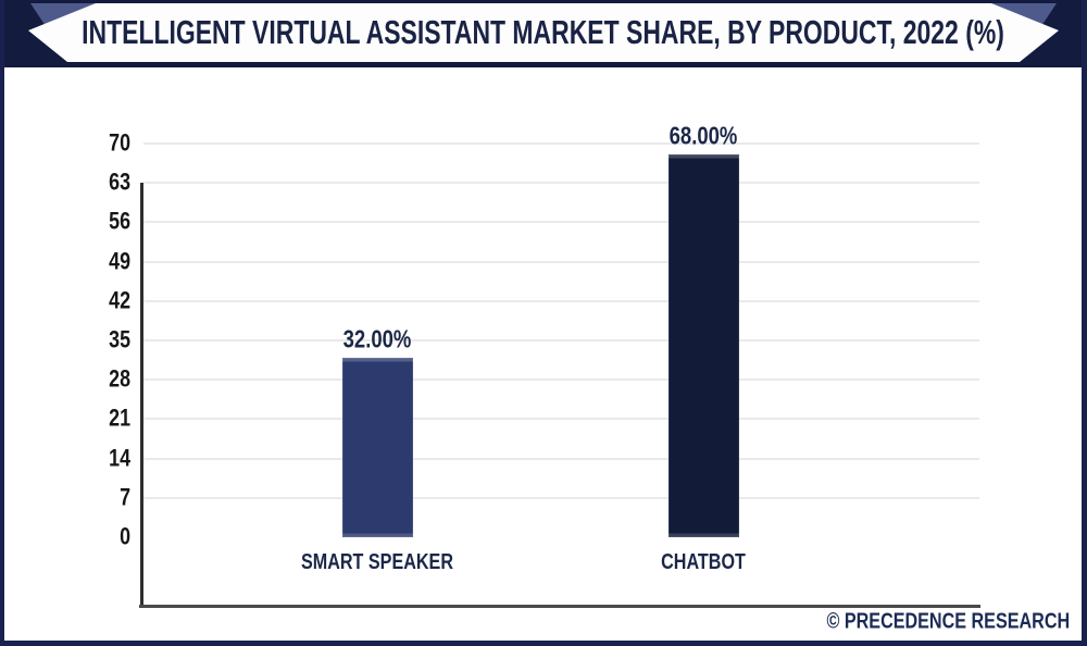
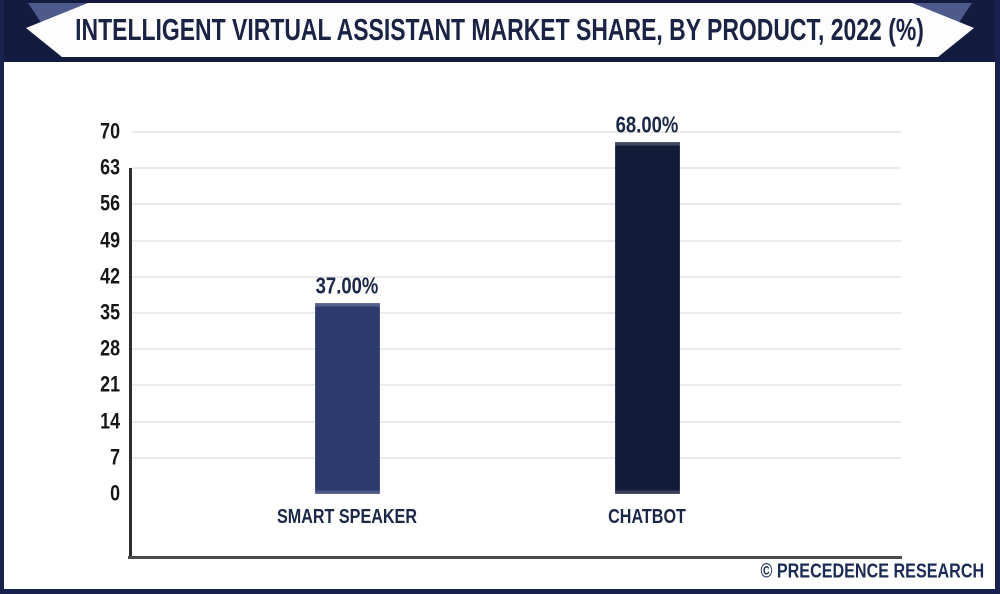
SMART SPEAKER: 32.00% -> 37.00%
